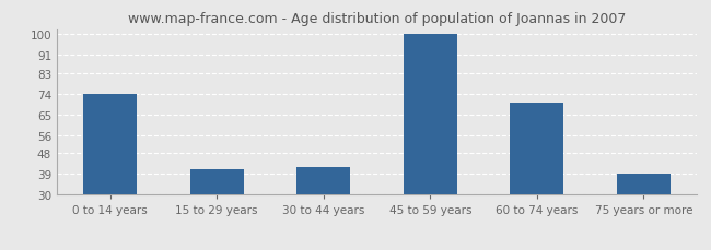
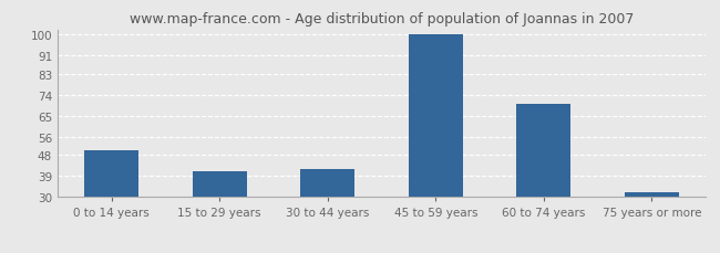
0 to 14 years: 74 -> 50
75 years or more: 39 -> 32
